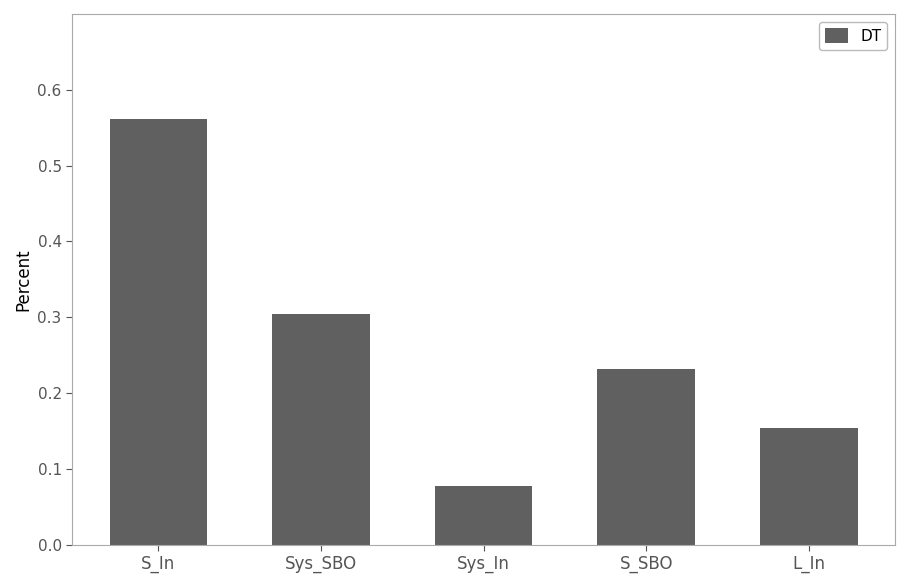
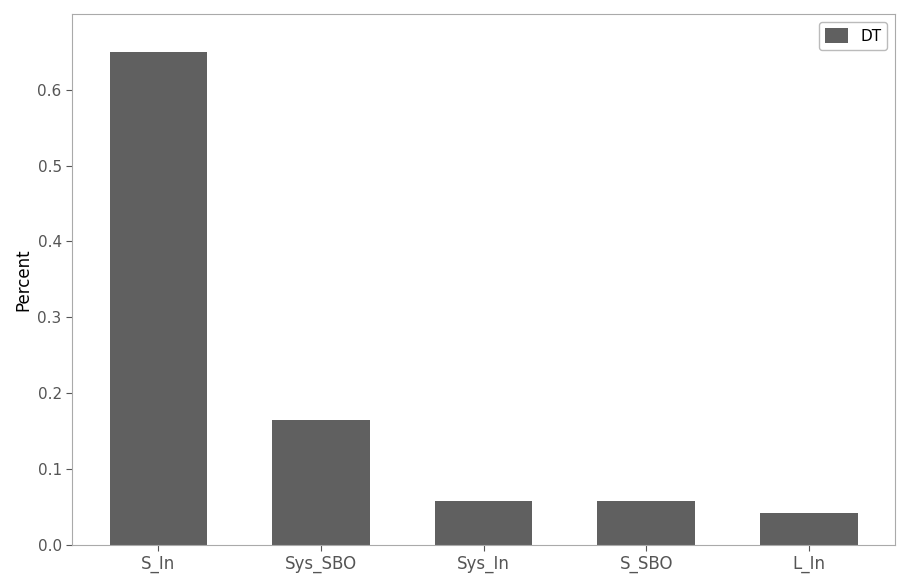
S_In: 0.562 -> 0.650
Sys_SBO: 0.304 -> 0.165
Sys_In: 0.078 -> 0.057
S_SBO: 0.232 -> 0.057
L_In: 0.154 -> 0.042
